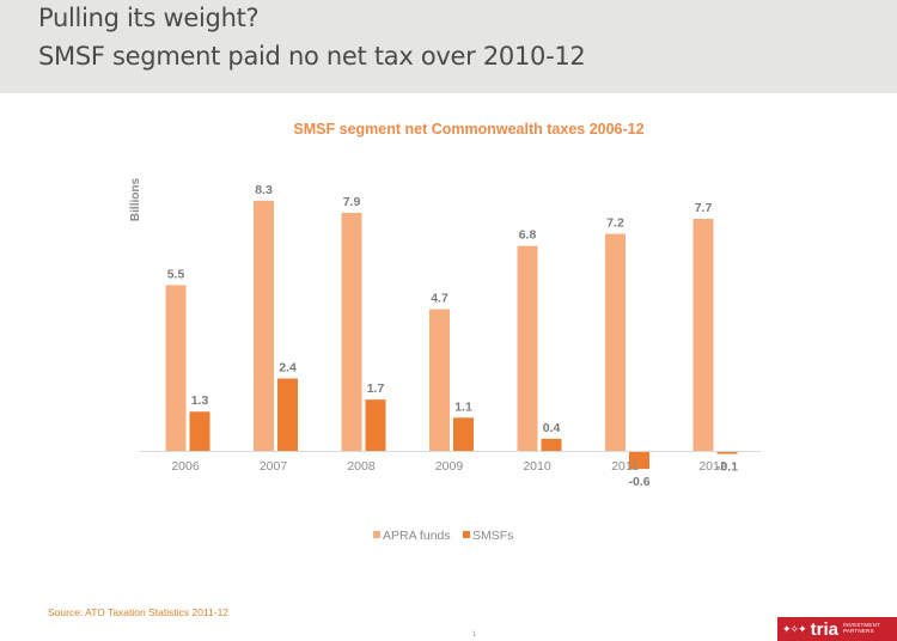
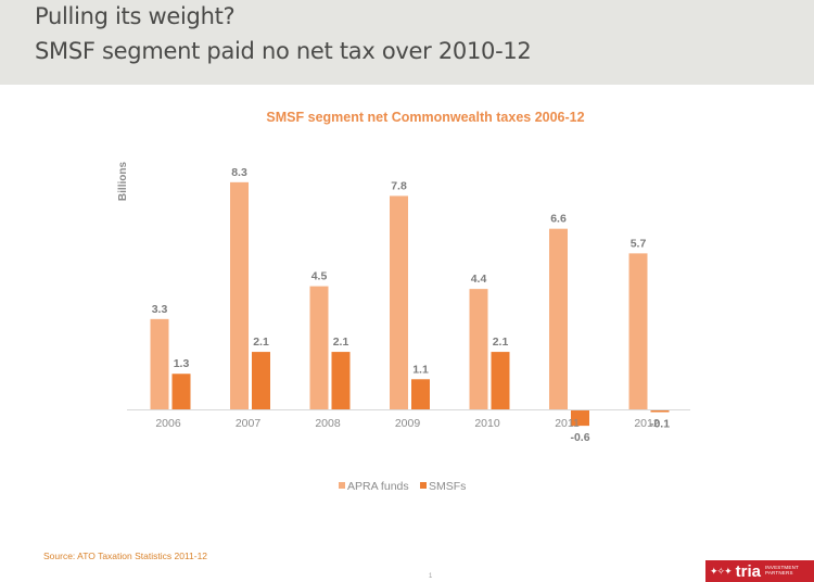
APRA funds/2006: 5.5 -> 3.3
SMSFs/2007: 2.4 -> 2.1
APRA funds/2008: 7.9 -> 4.5
SMSFs/2008: 1.7 -> 2.1
APRA funds/2009: 4.7 -> 7.8
APRA funds/2010: 6.8 -> 4.4
SMSFs/2010: 0.4 -> 2.1
APRA funds/2011: 7.2 -> 6.6
APRA funds/2012: 7.7 -> 5.7
